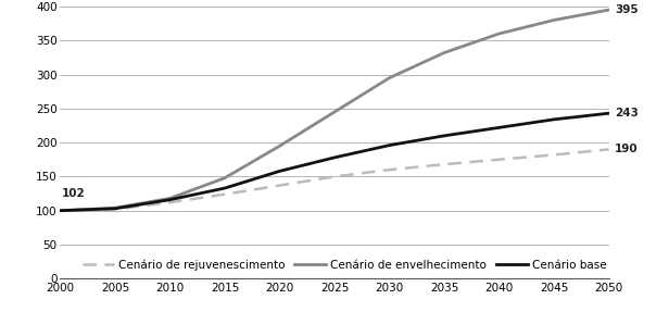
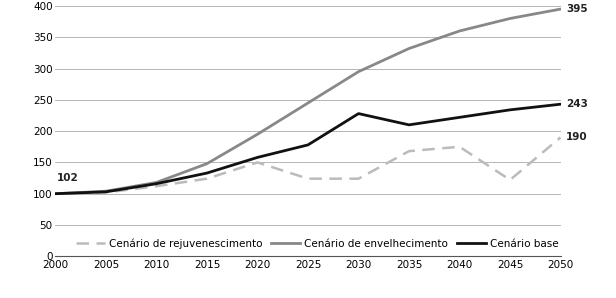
Cenário de rejuvenescimento/2020: 137 -> 150
Cenário de rejuvenescimento/2025: 150 -> 124
Cenário base/2030: 196 -> 228
Cenário de rejuvenescimento/2030: 160 -> 124
Cenário de rejuvenescimento/2045: 182 -> 122
